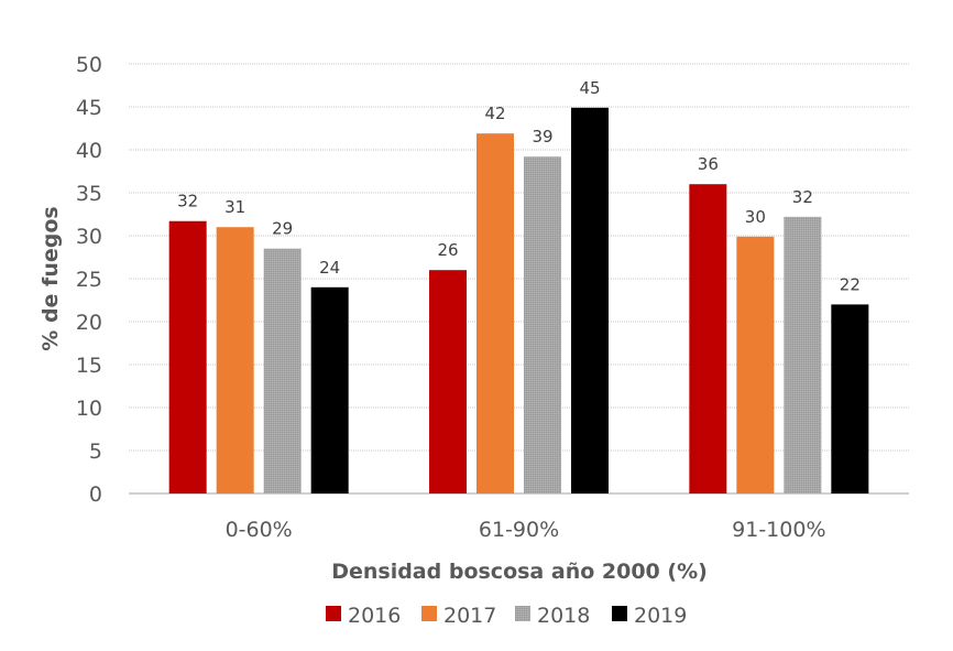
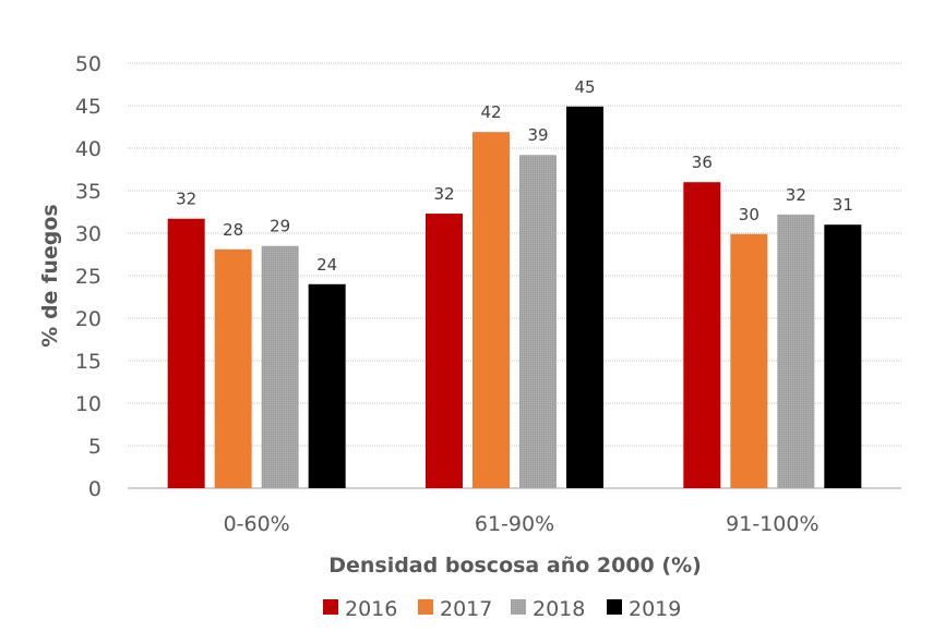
2017/0-60%: 31 -> 28
2016/61-90%: 26 -> 32
2019/91-100%: 22 -> 31
